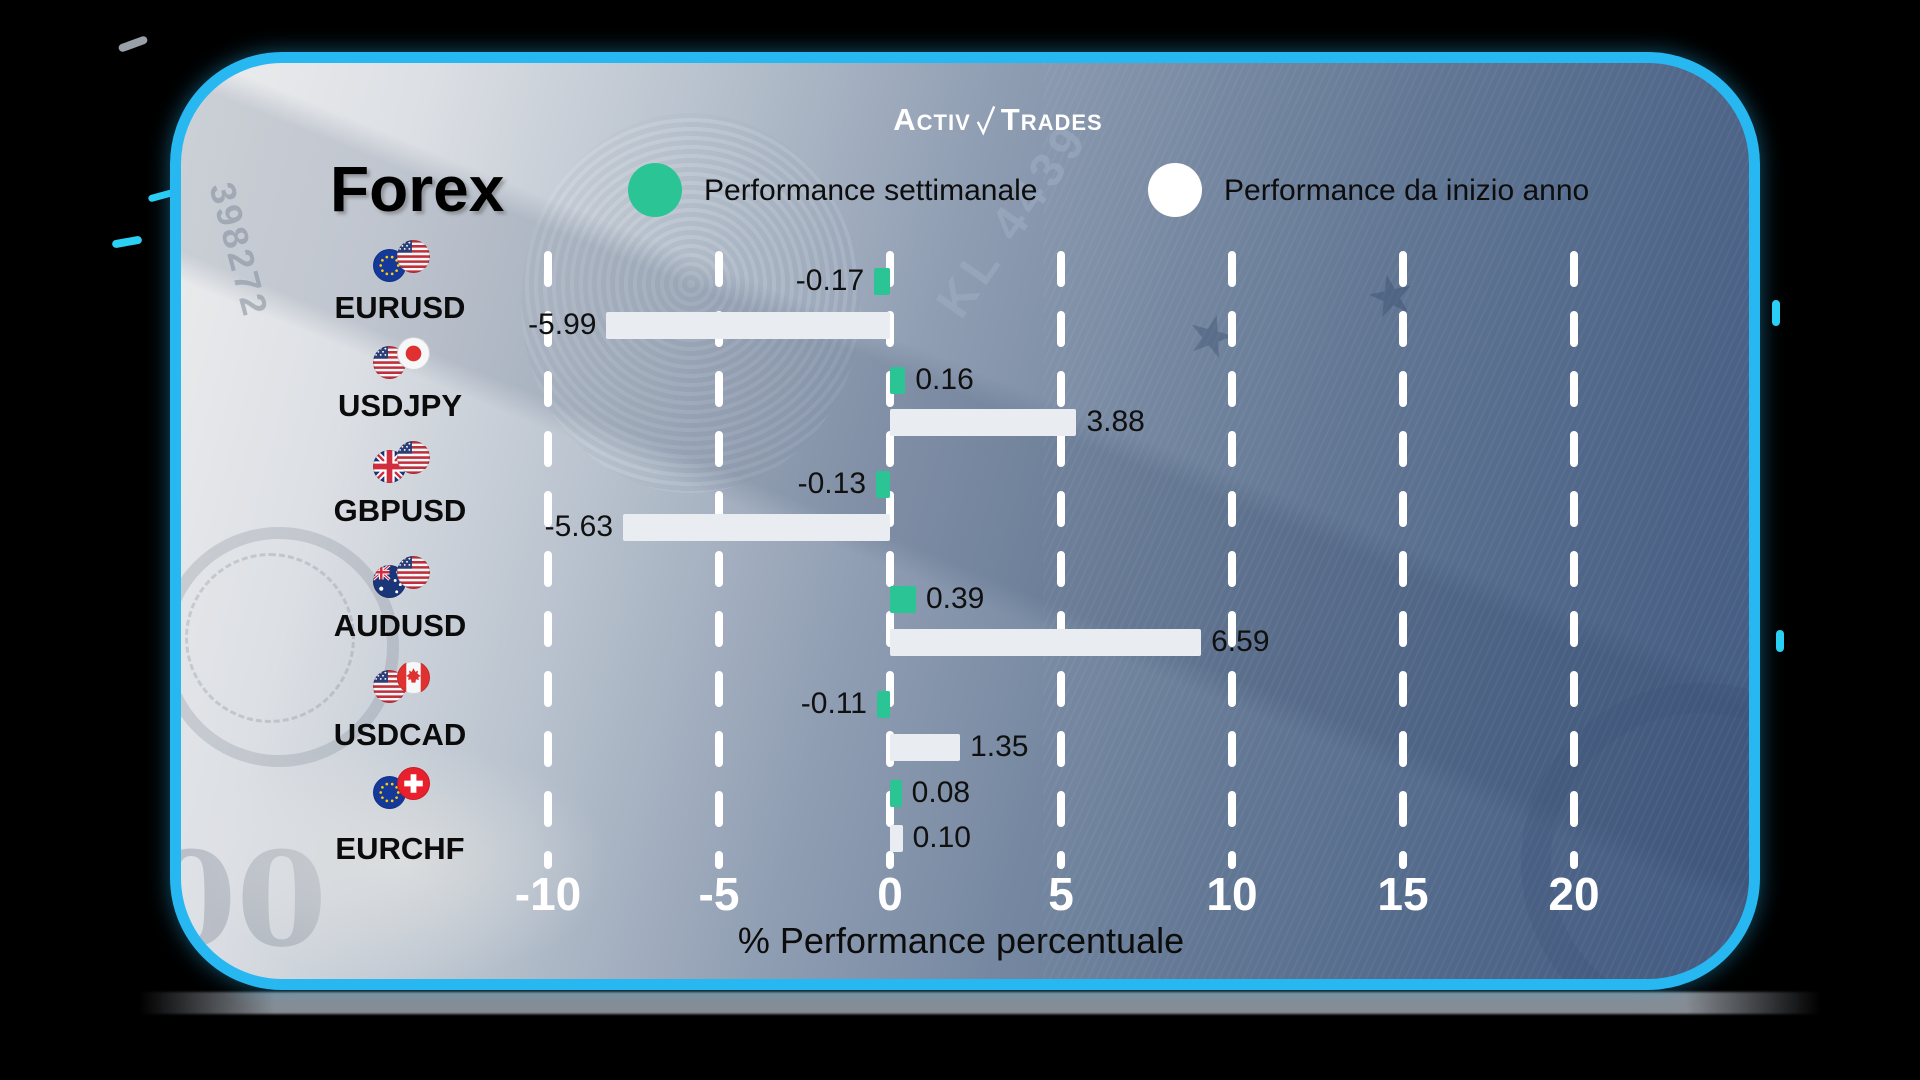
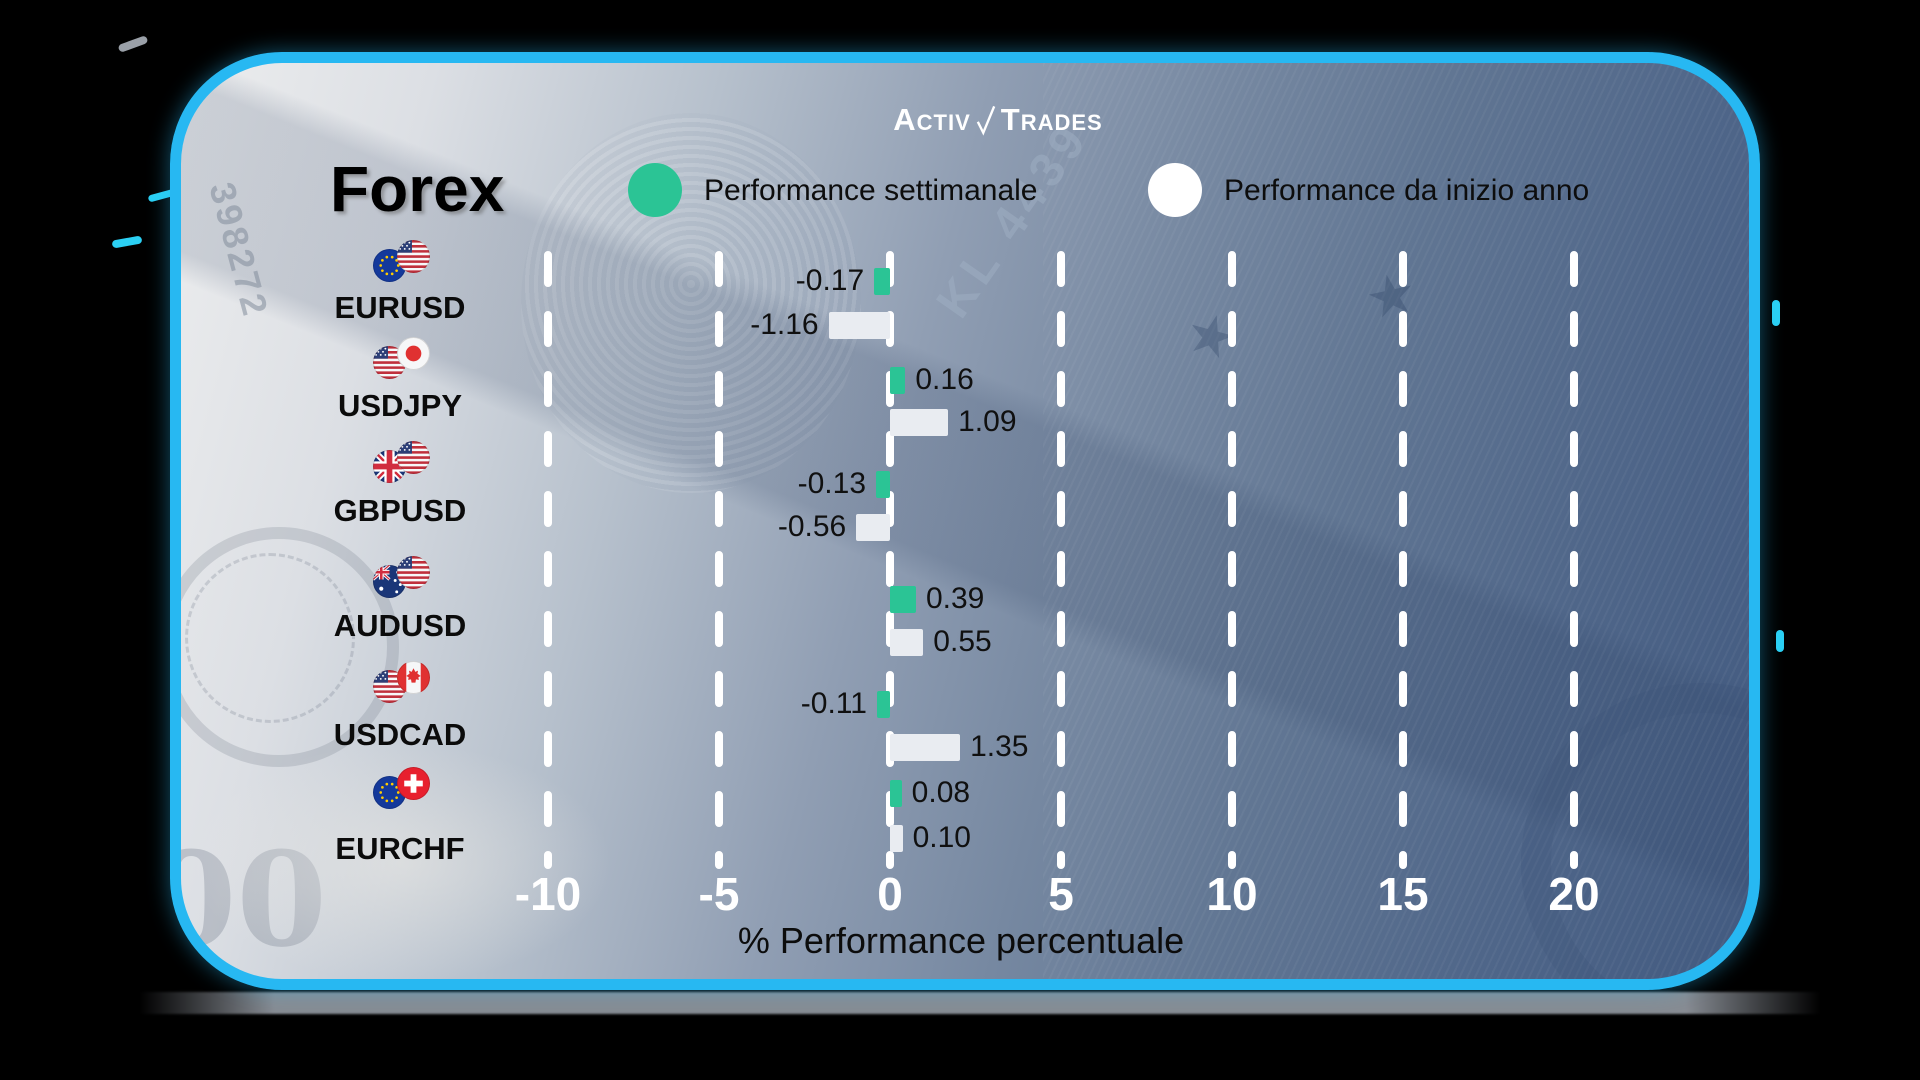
Performance da inizio anno/EURUSD: -5.99 -> -1.16
Performance da inizio anno/USDJPY: 3.88 -> 1.09
Performance da inizio anno/GBPUSD: -5.63 -> -0.56
Performance da inizio anno/AUDUSD: 6.59 -> 0.55
